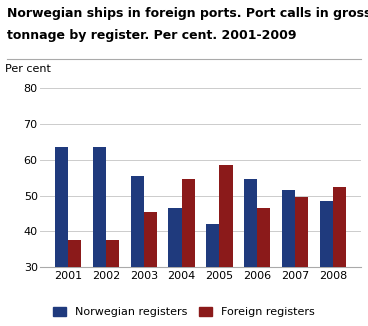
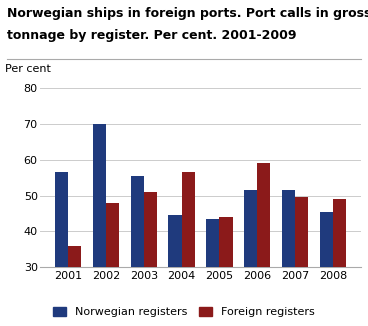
Norwegian registers/2001: 63.5 -> 56.5
Foreign registers/2001: 37.5 -> 36.0
Norwegian registers/2002: 63.5 -> 70.0
Foreign registers/2002: 37.5 -> 48.0
Foreign registers/2003: 45.5 -> 51.0
Norwegian registers/2004: 46.5 -> 44.5
Foreign registers/2004: 54.5 -> 56.5
Norwegian registers/2005: 42.0 -> 43.5
Foreign registers/2005: 58.5 -> 44.0
Norwegian registers/2006: 54.5 -> 51.5
Foreign registers/2006: 46.5 -> 59.0
Norwegian registers/2008: 48.5 -> 45.5
Foreign registers/2008: 52.5 -> 49.0
